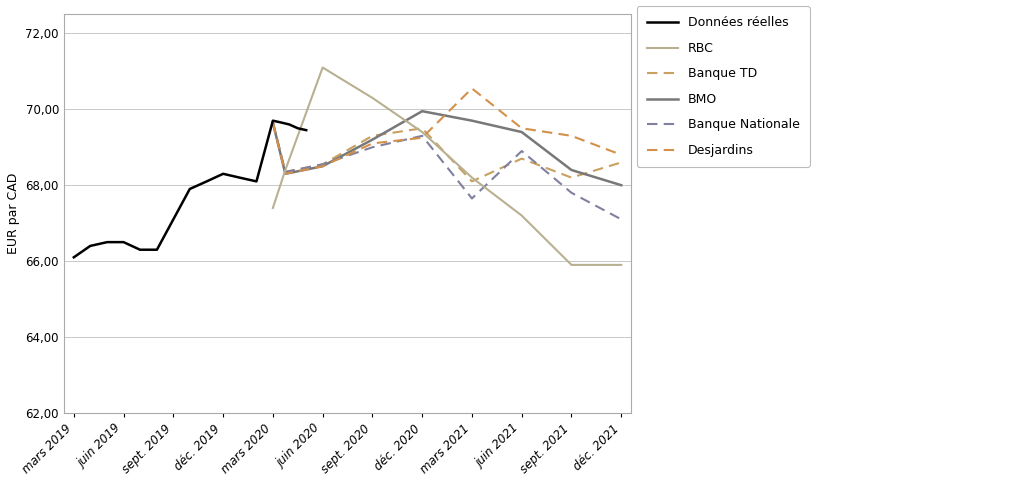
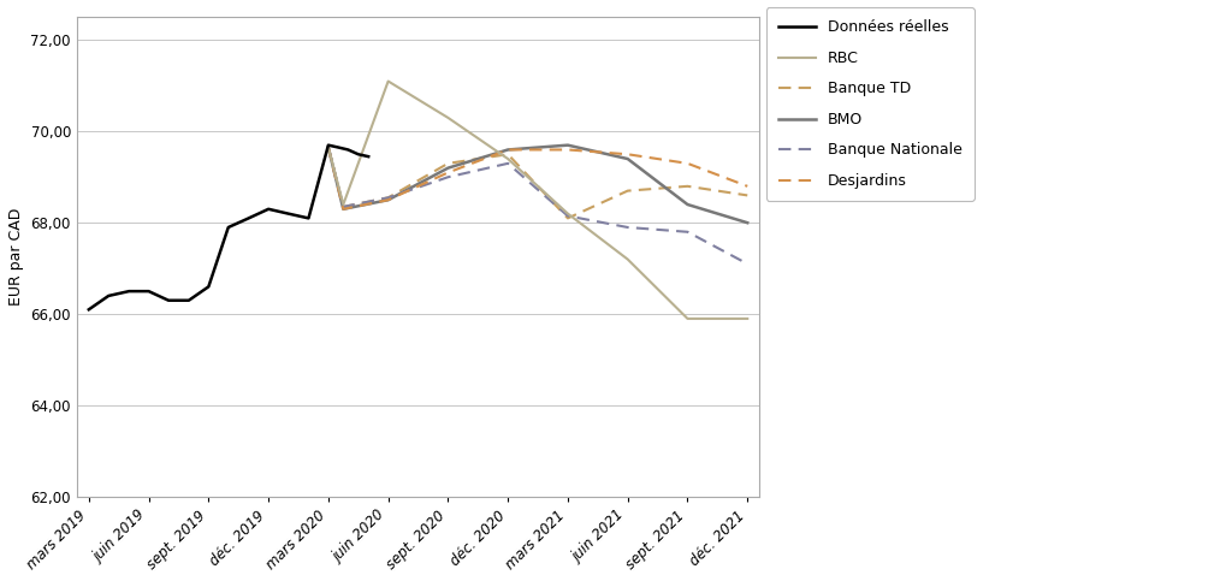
Données réelles/sept. 2019: 67,10 -> 66,60
RBC/mars 2020: 67,40 -> 69,65
BMO/déc. 2020: 69,95 -> 69,60
Desjardins/déc. 2020: 69,25 -> 69,60
Banque Nationale/mars 2021: 67,65 -> 68,15
Desjardins/mars 2021: 70,55 -> 69,60
Banque Nationale/juin 2021: 68,90 -> 67,90
Banque TD/sept. 2021: 68,20 -> 68,80
